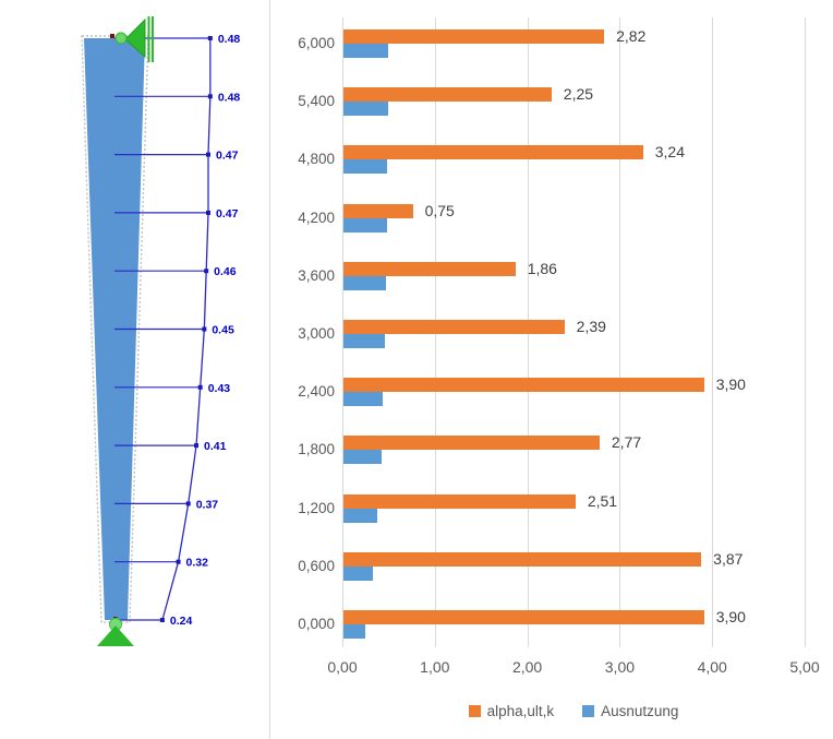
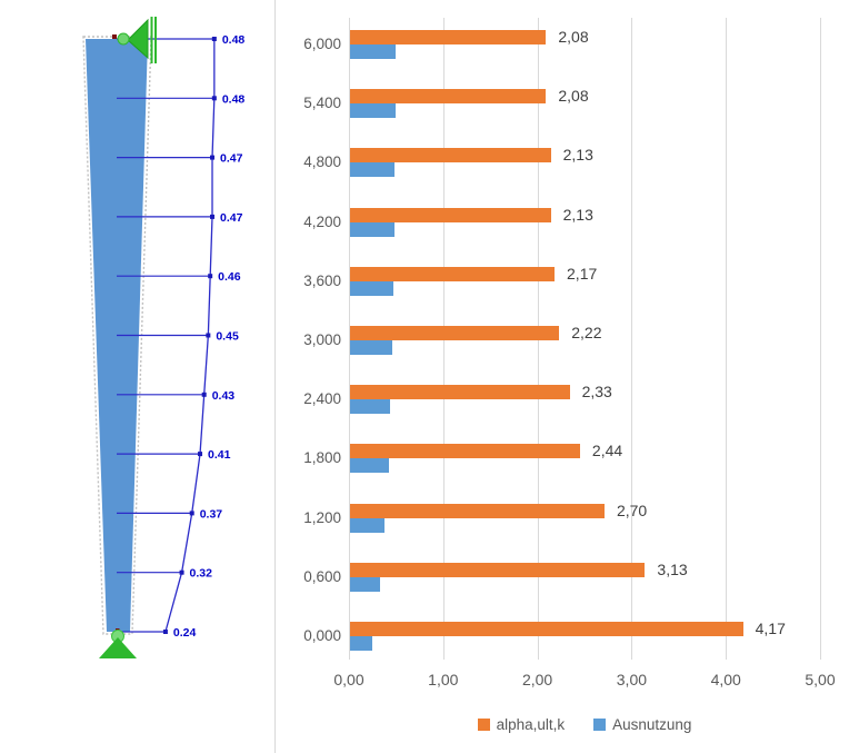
alpha,ult,k/6,000: 2,82 -> 2,08
alpha,ult,k/5,400: 2,25 -> 2,08
alpha,ult,k/4,800: 3,24 -> 2,13
alpha,ult,k/4,200: 0,75 -> 2,13
alpha,ult,k/3,600: 1,86 -> 2,17
alpha,ult,k/3,000: 2,39 -> 2,22
alpha,ult,k/2,400: 3,90 -> 2,33
alpha,ult,k/1,800: 2,77 -> 2,44
alpha,ult,k/1,200: 2,51 -> 2,70
alpha,ult,k/0,600: 3,87 -> 3,13
alpha,ult,k/0,000: 3,90 -> 4,17
